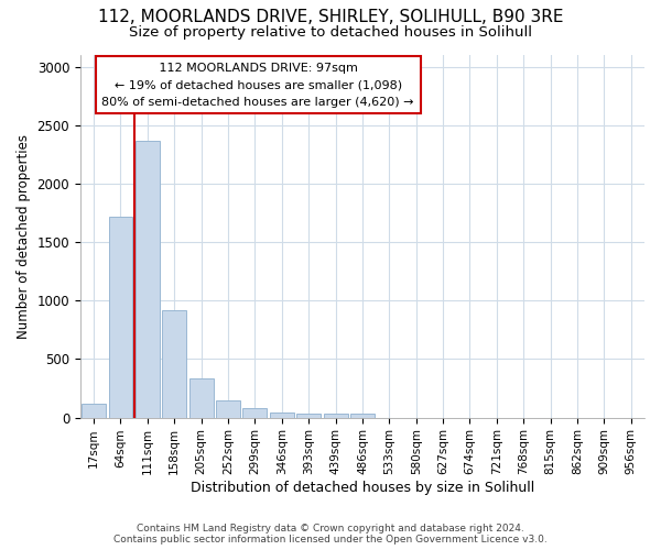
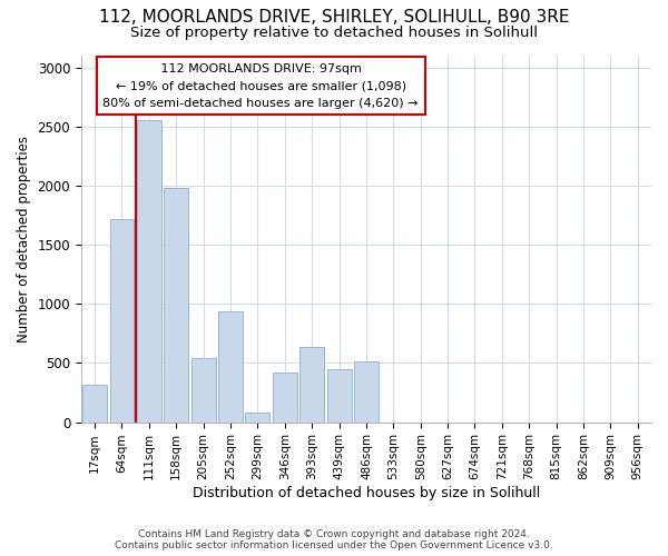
17sqm: 120 -> 320
111sqm: 2370 -> 2550
158sqm: 920 -> 1980
205sqm: 340 -> 540
252sqm: 150 -> 940
346sqm: 40 -> 420
393sqm: 30 -> 640
439sqm: 30 -> 450
486sqm: 30 -> 510
